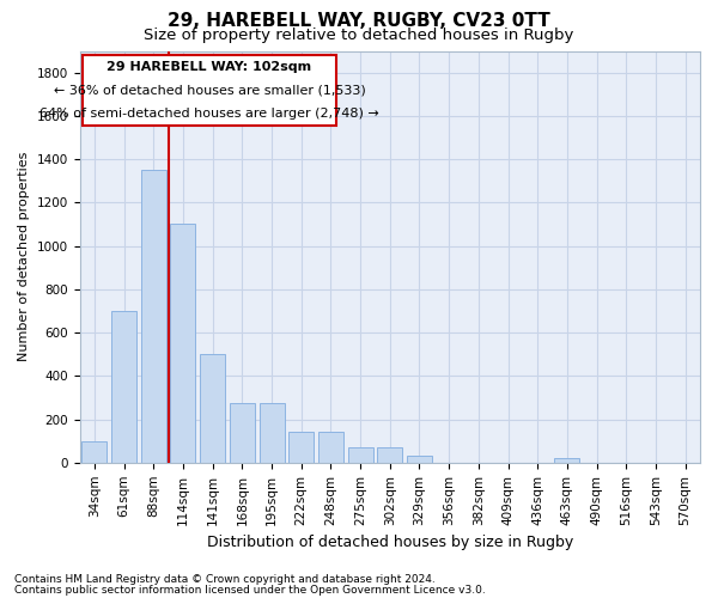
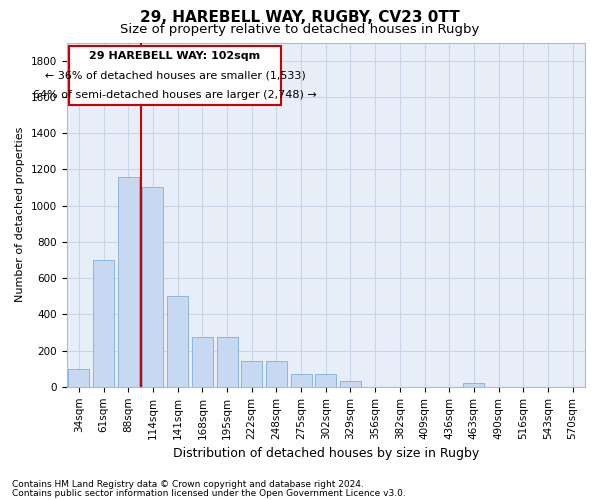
88sqm: 1350 -> 1160
